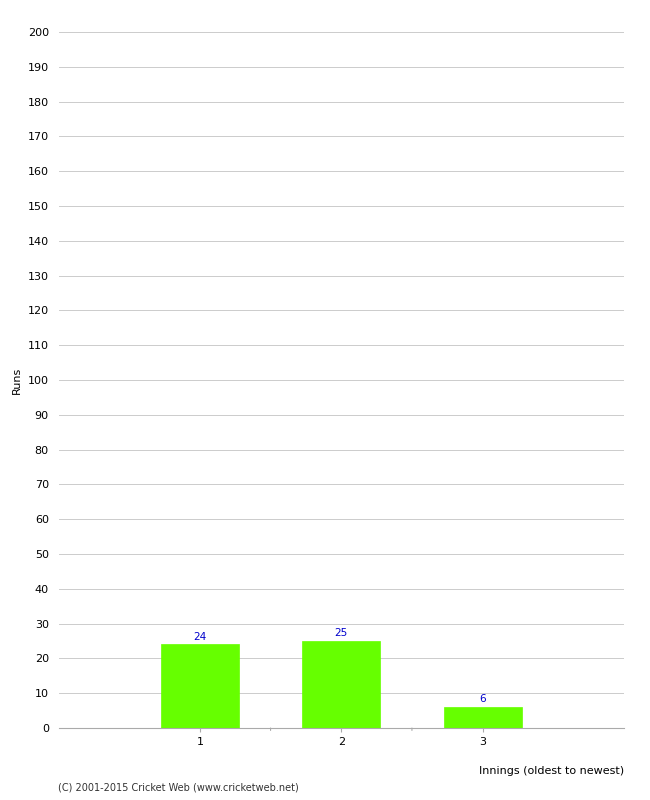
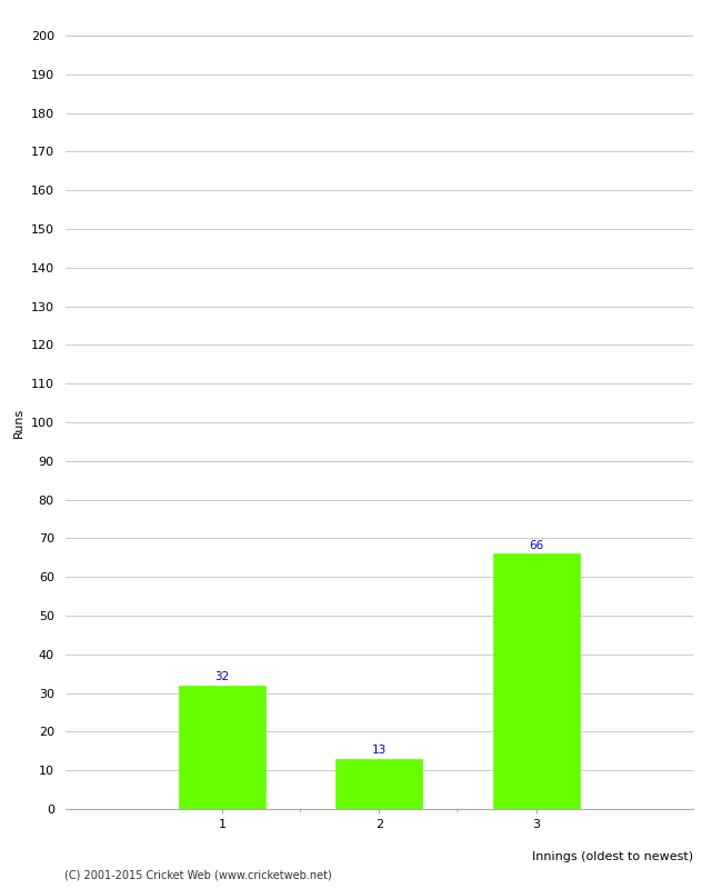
1: 24 -> 32
2: 25 -> 13
3: 6 -> 66
